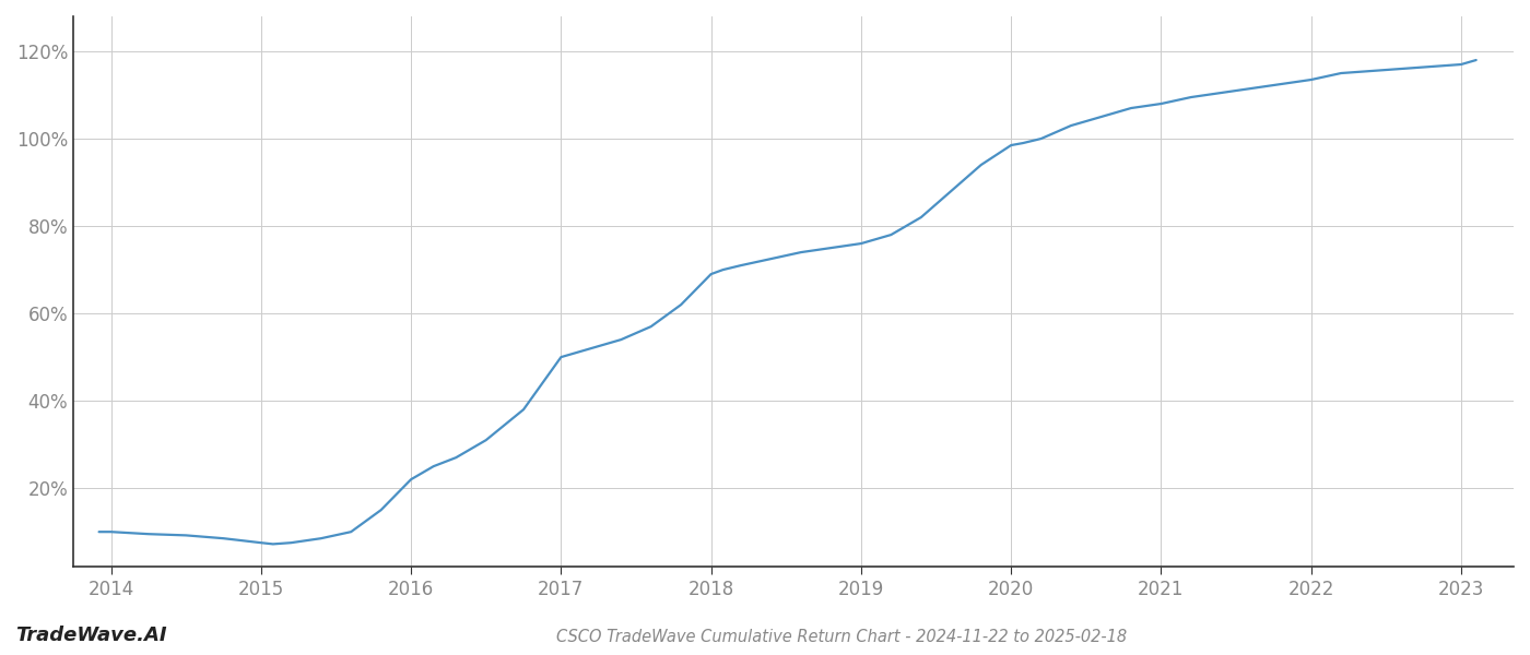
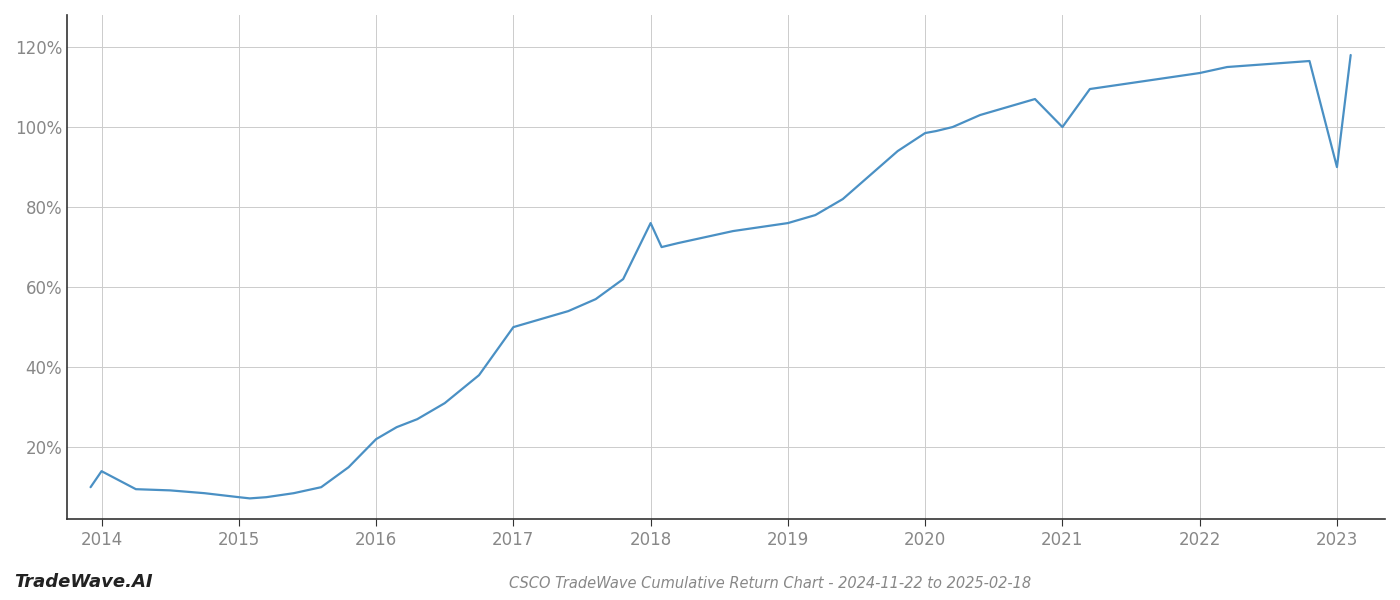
2014: 10.0% -> 14.0%
2018: 69.0% -> 76.0%
2021: 108.0% -> 100.0%
2023: 117.0% -> 90.0%
